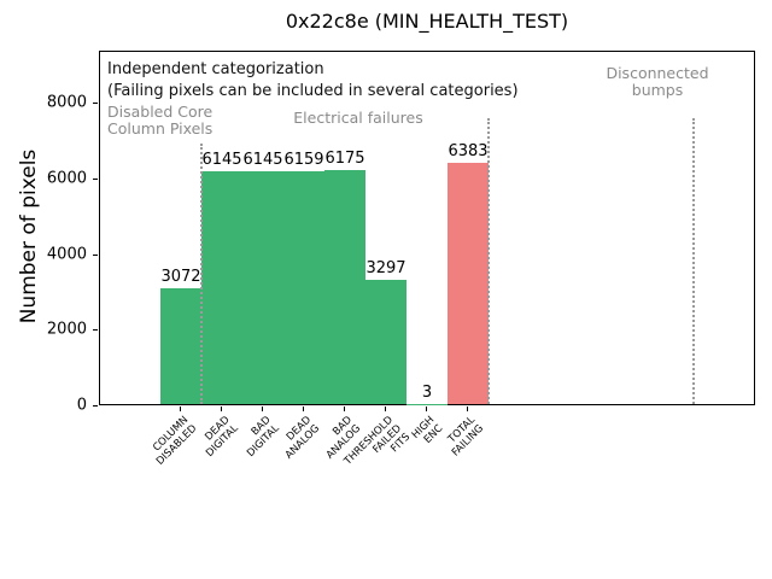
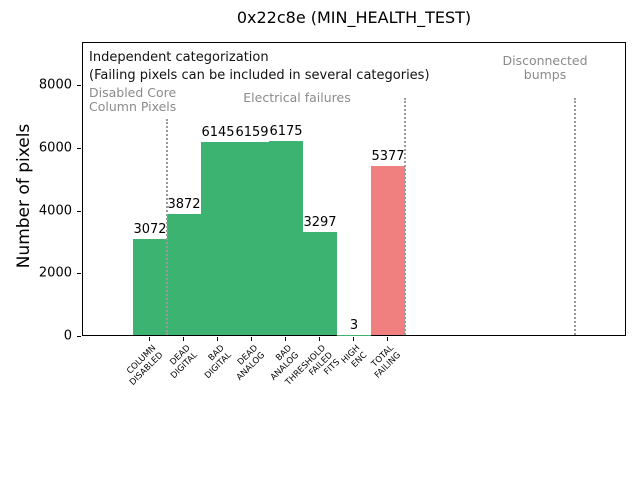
DEAD DIGITAL: 6145 -> 3872
TOTAL FAILING: 6383 -> 5377
